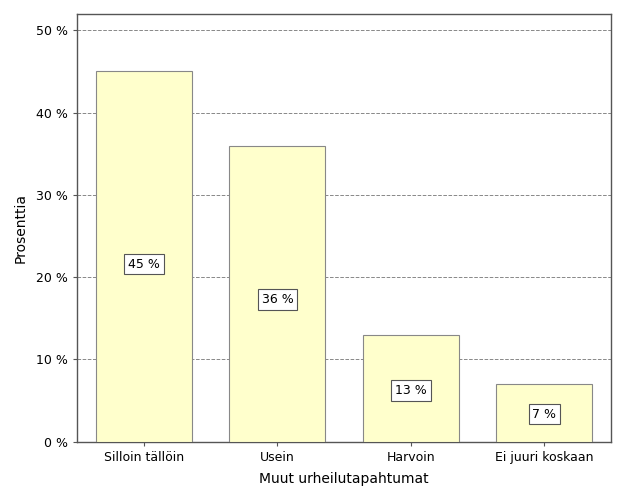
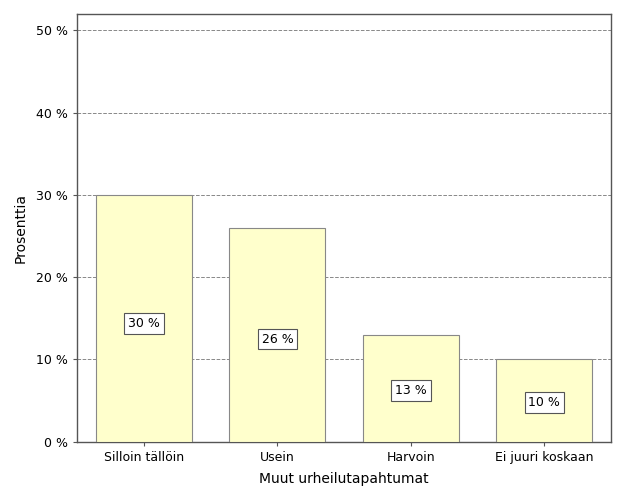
Silloin tällöin: 45 -> 30
Usein: 36 -> 26
Ei juuri koskaan: 7 -> 10
